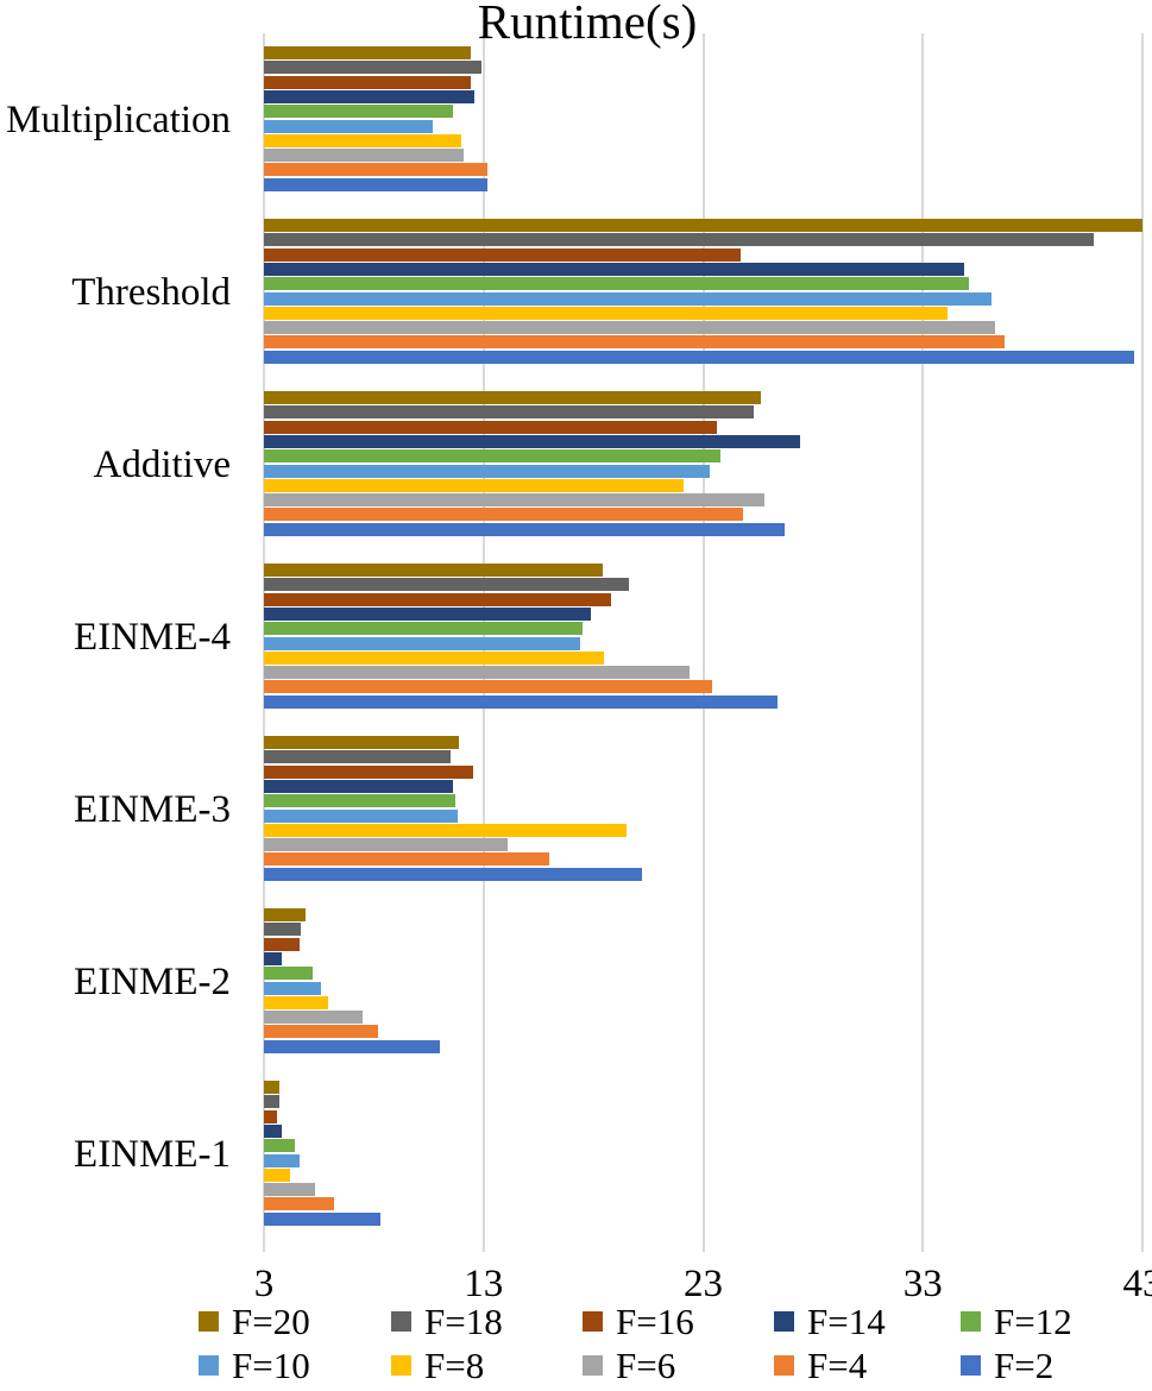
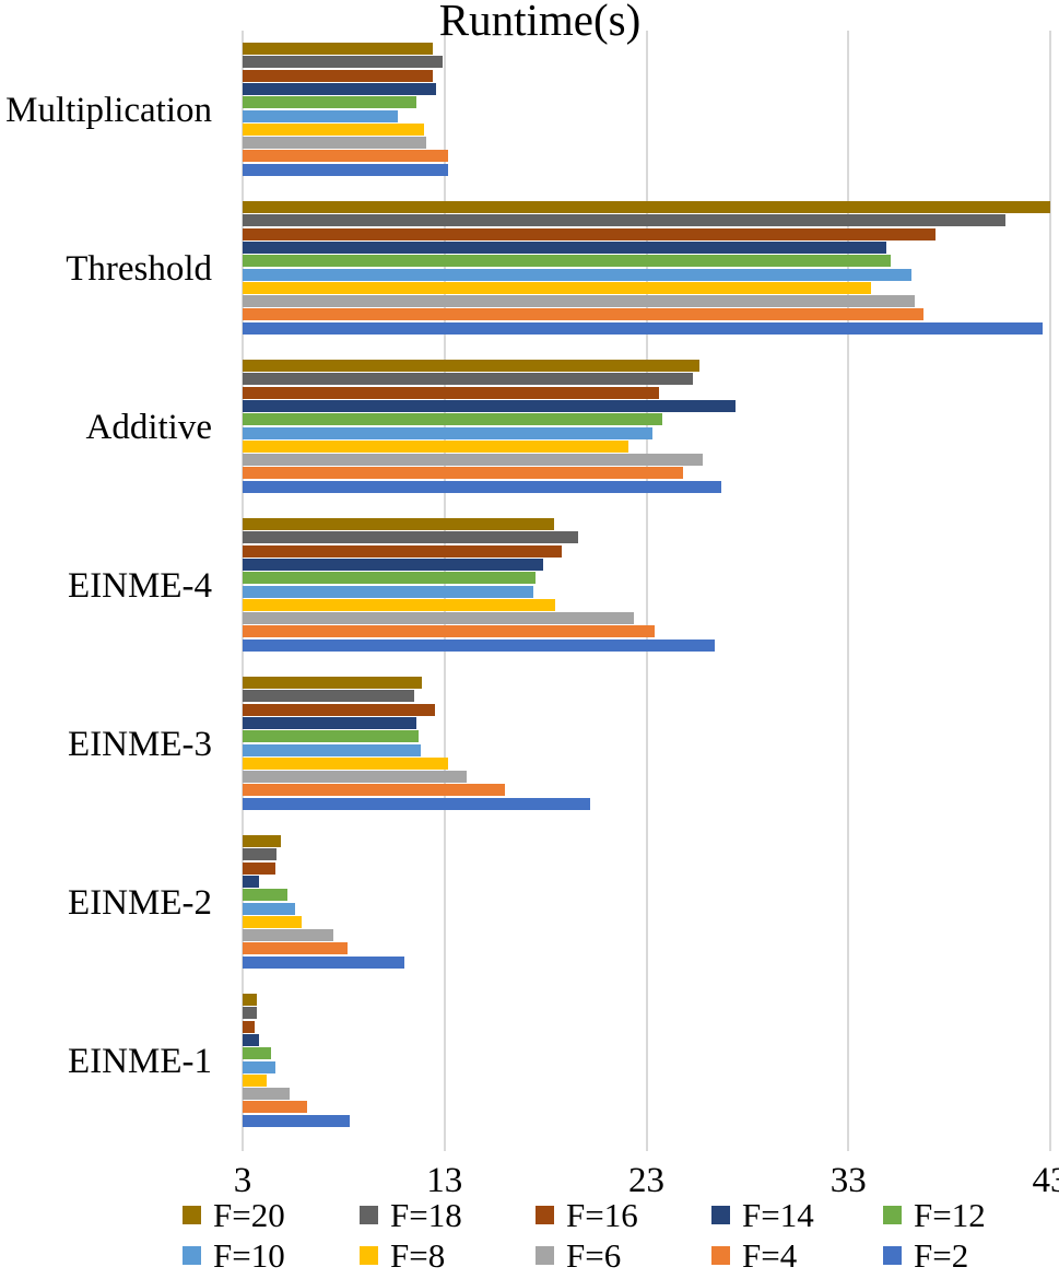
F=16/Threshold: 24.7 -> 37.3
F=8/EINME-3: 19.5 -> 13.2
